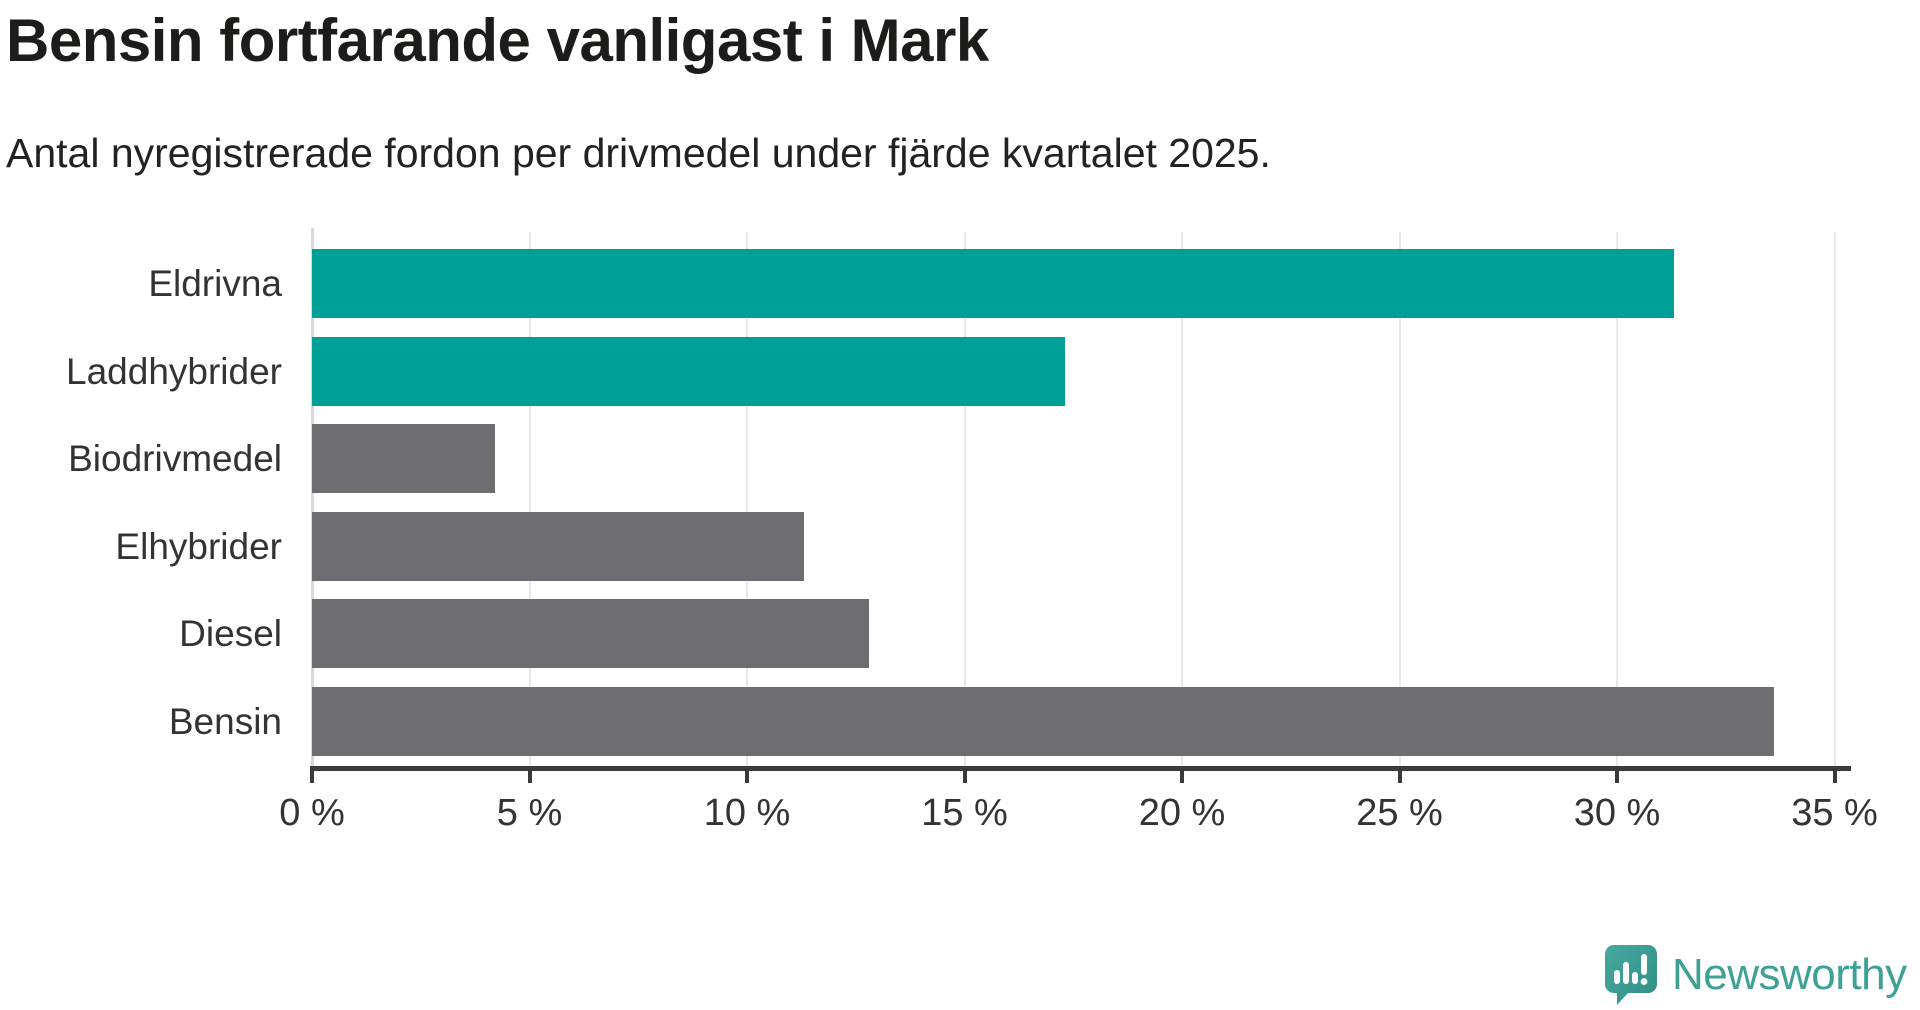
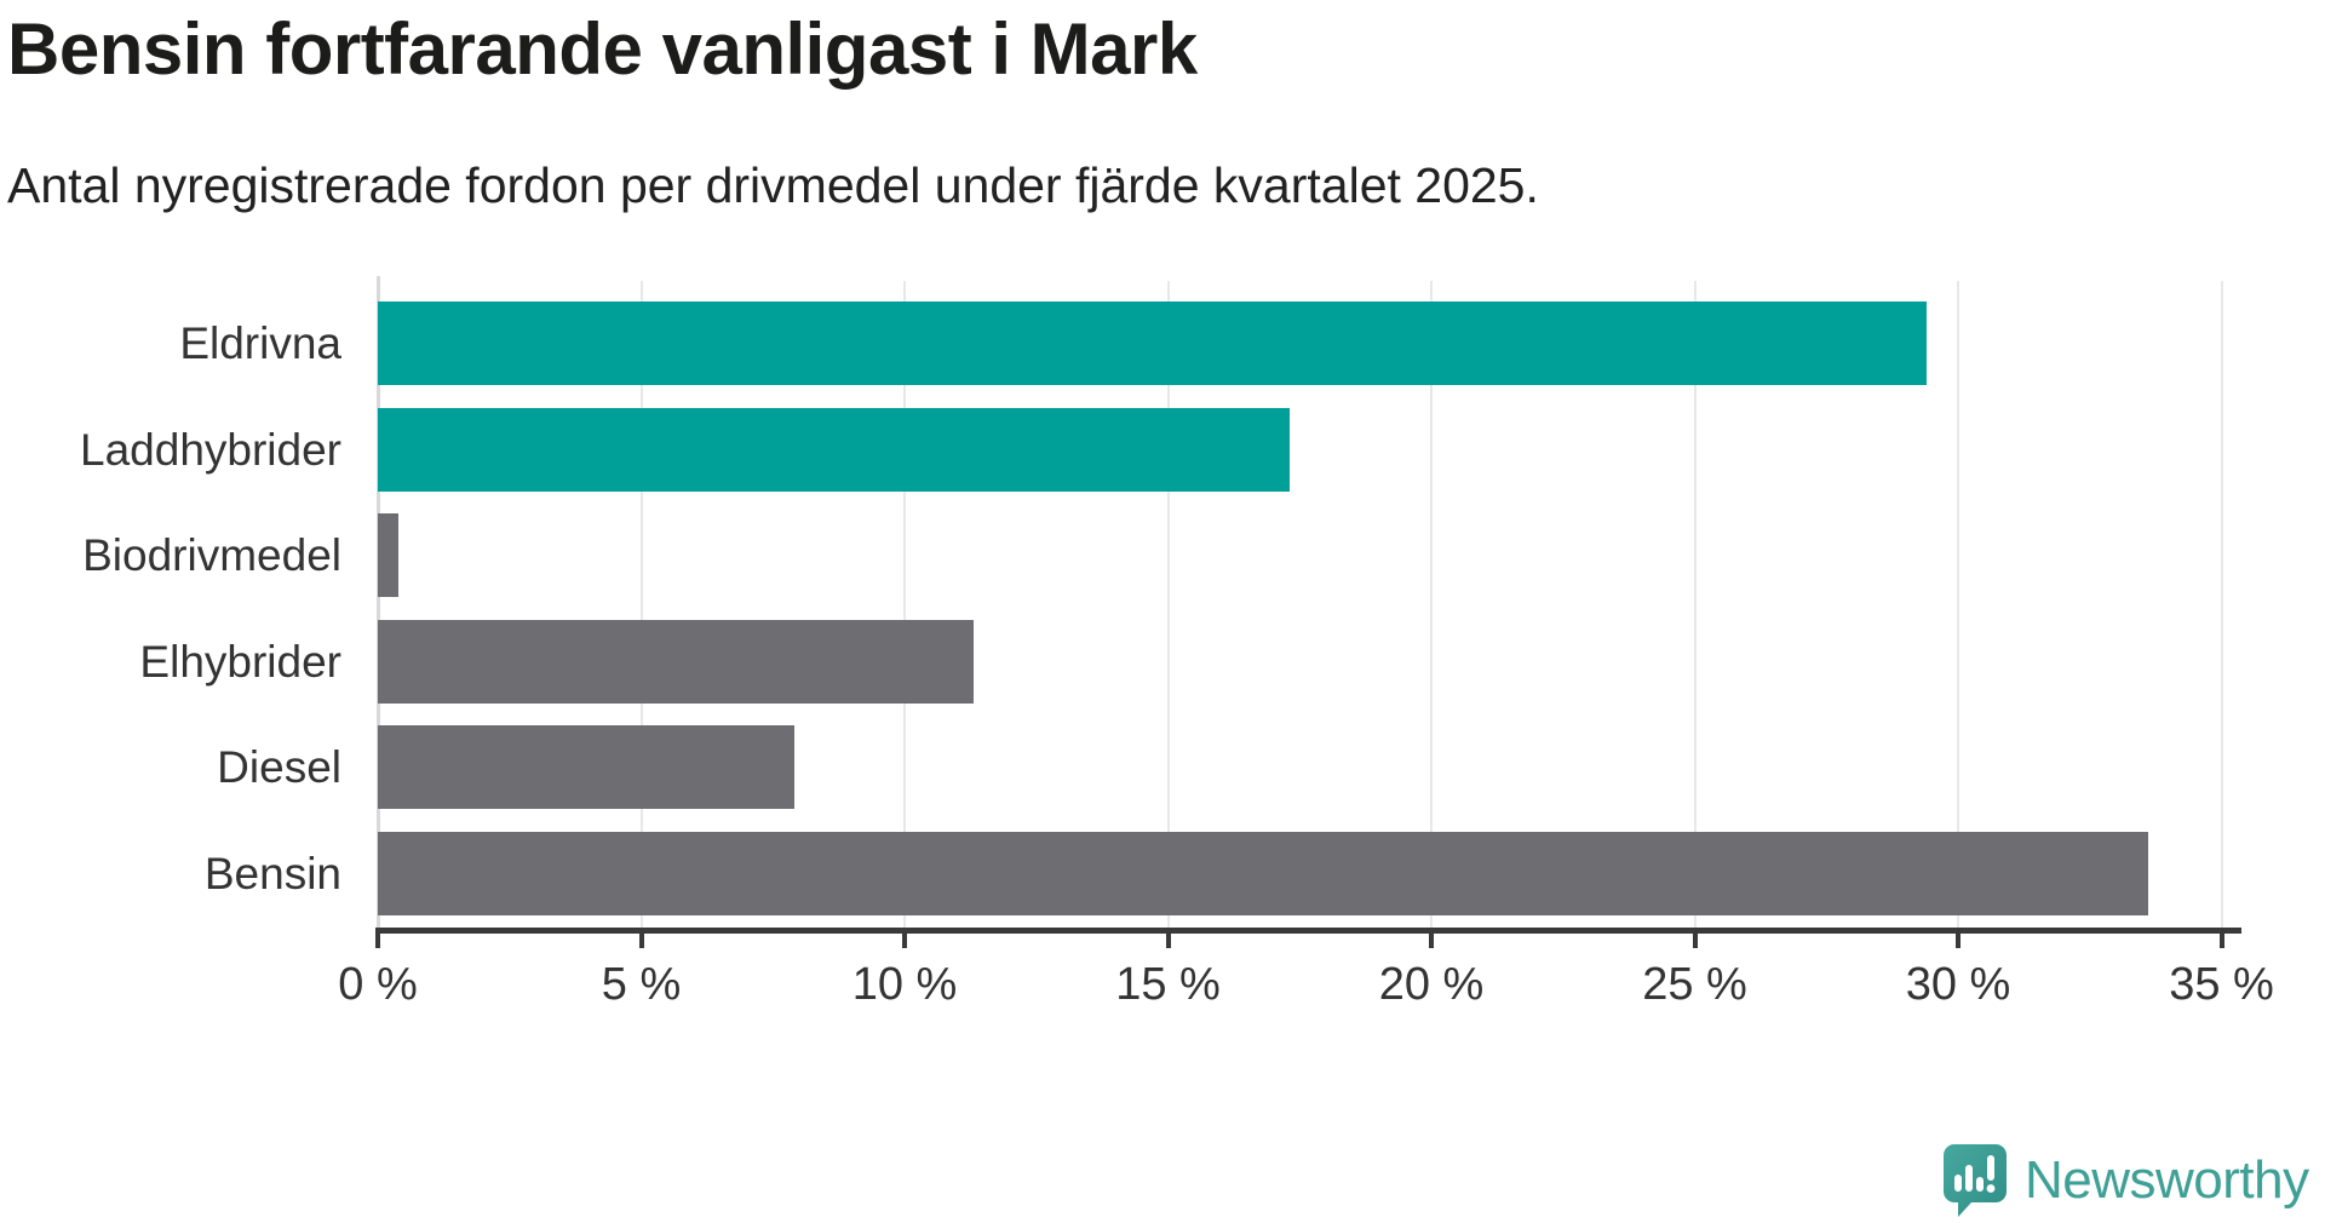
Eldrivna: 31.3% -> 29.4%
Biodrivmedel: 4.2% -> 0.4%
Diesel: 12.8% -> 7.9%
